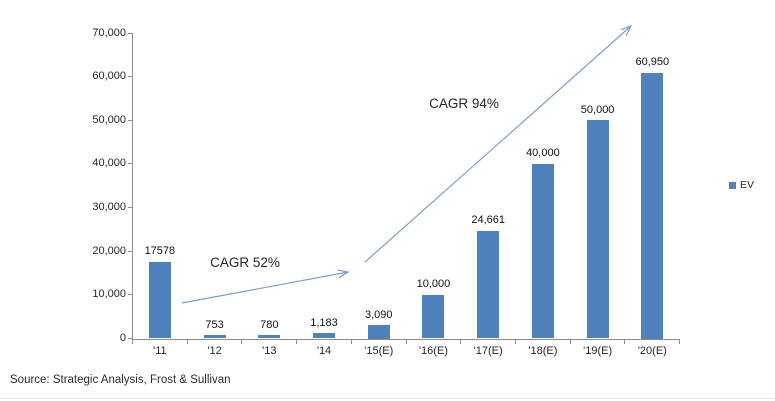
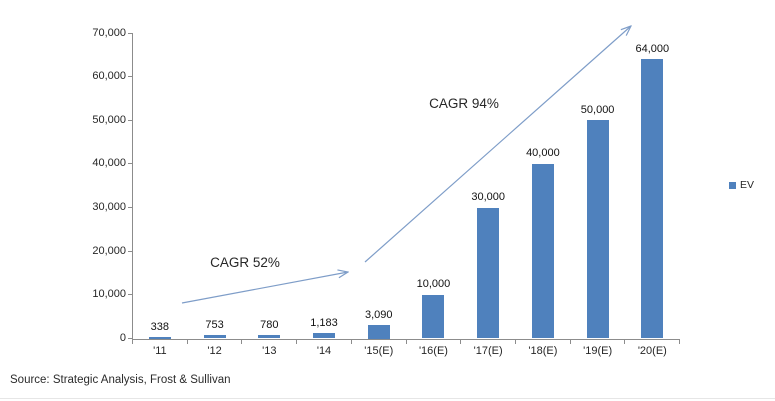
'11: 17578 -> 338
'17(E): 24,661 -> 30,000
'20(E): 60,950 -> 64,000
